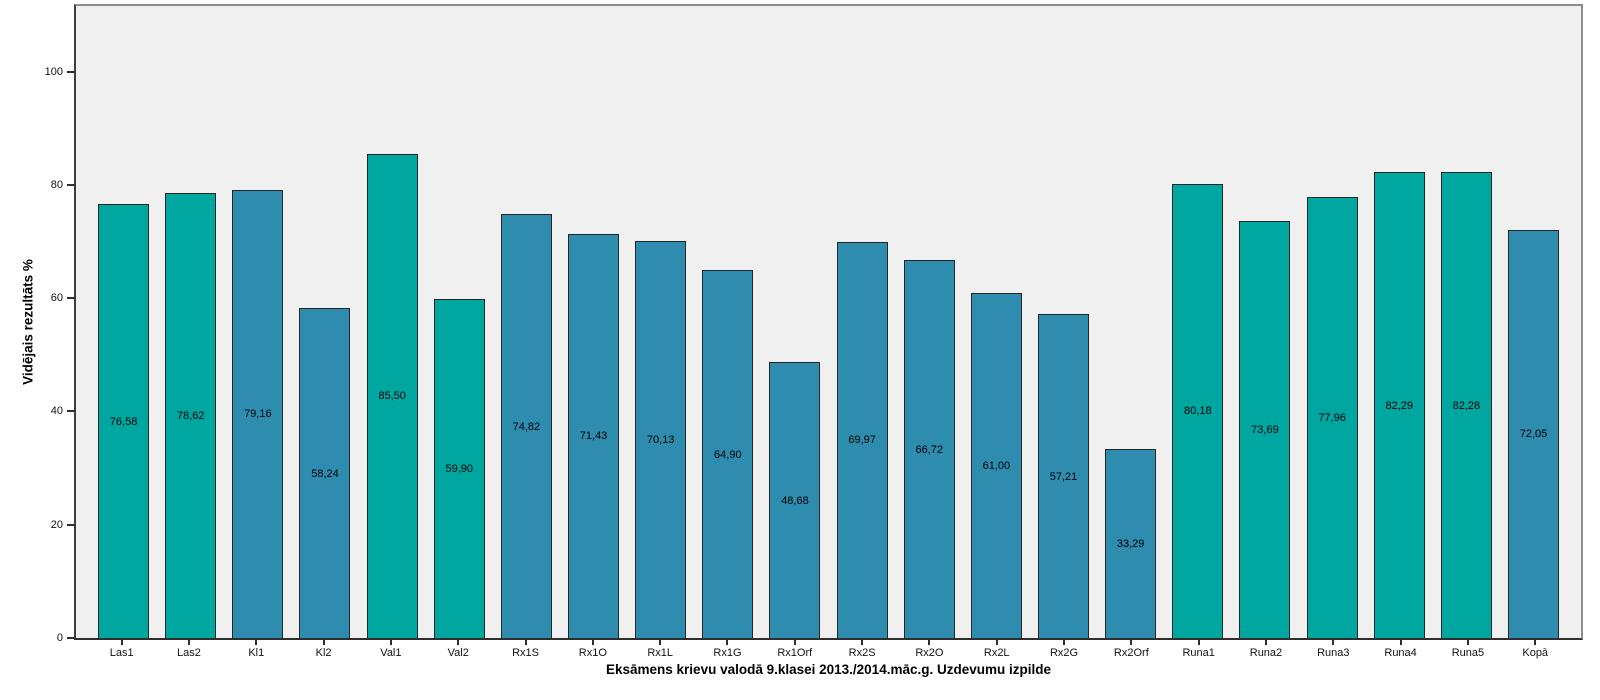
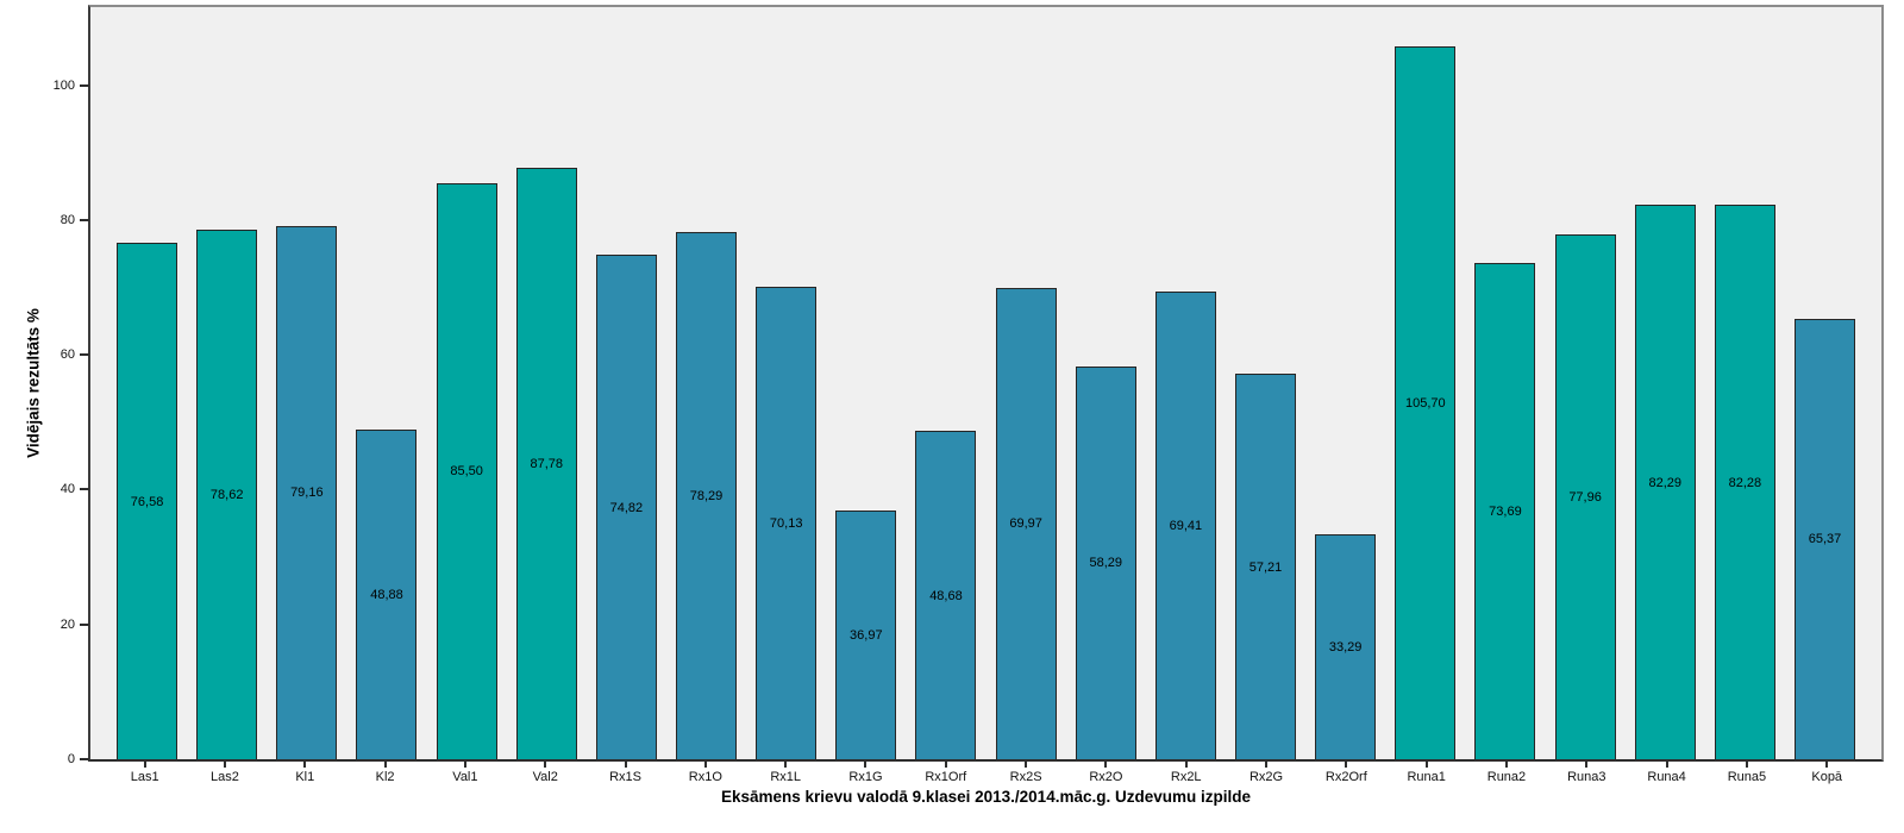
Kl2: 58,24 -> 48,88
Val2: 59,90 -> 87,78
Rx1O: 71,43 -> 78,29
Rx1G: 64,90 -> 36,97
Rx2O: 66,72 -> 58,29
Rx2L: 61,00 -> 69,41
Runa1: 80,18 -> 105,70
Kopā: 72,05 -> 65,37
